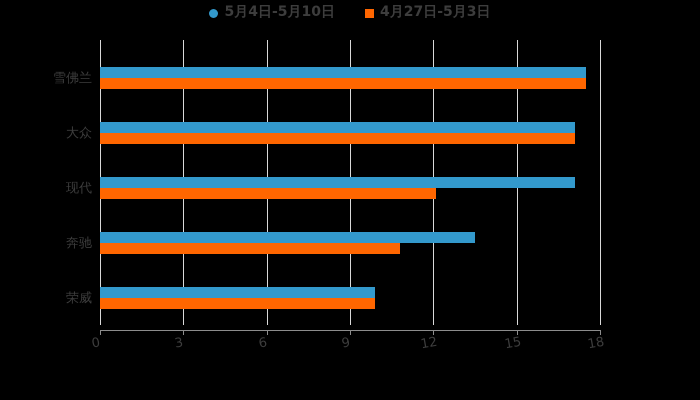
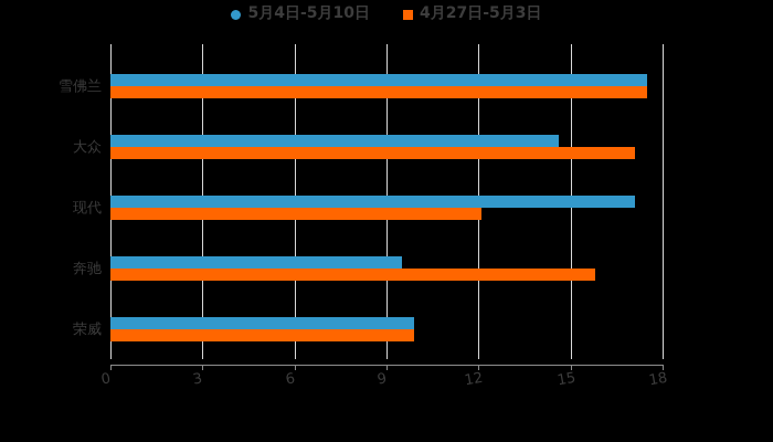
5月4日-5月10日/大众: 17.1 -> 14.6
5月4日-5月10日/奔驰: 13.5 -> 9.5
4月27日-5月3日/奔驰: 10.8 -> 15.8
